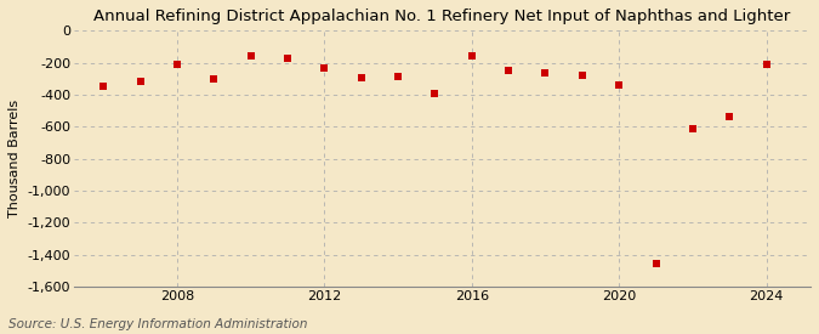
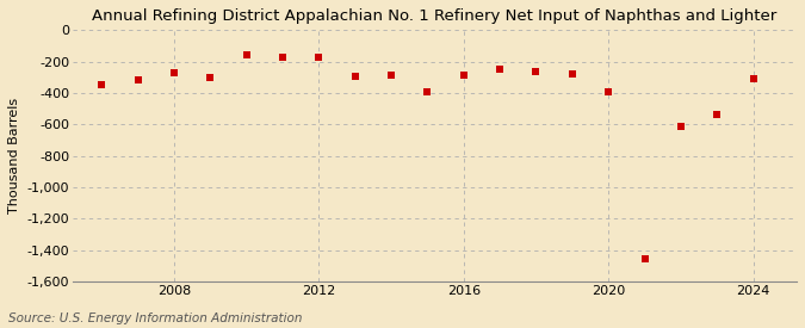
2008: -210 -> -270
2012: -230 -> -170
2016: -160 -> -290
2020: -340 -> -390
2024: -210 -> -310
